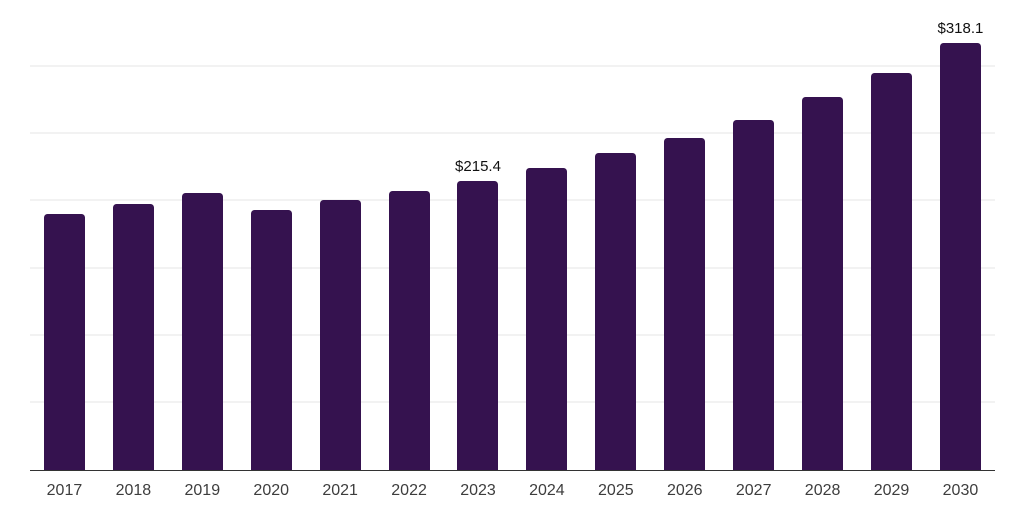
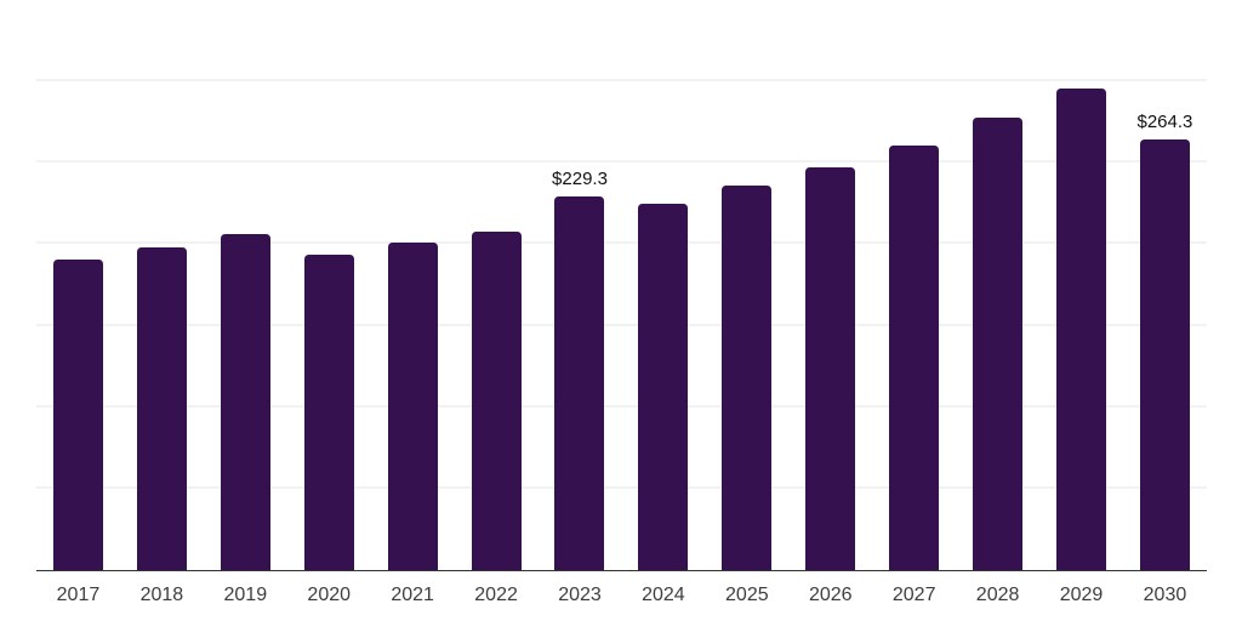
2023: $215.4 -> $229.3
2030: $318.1 -> $264.3
